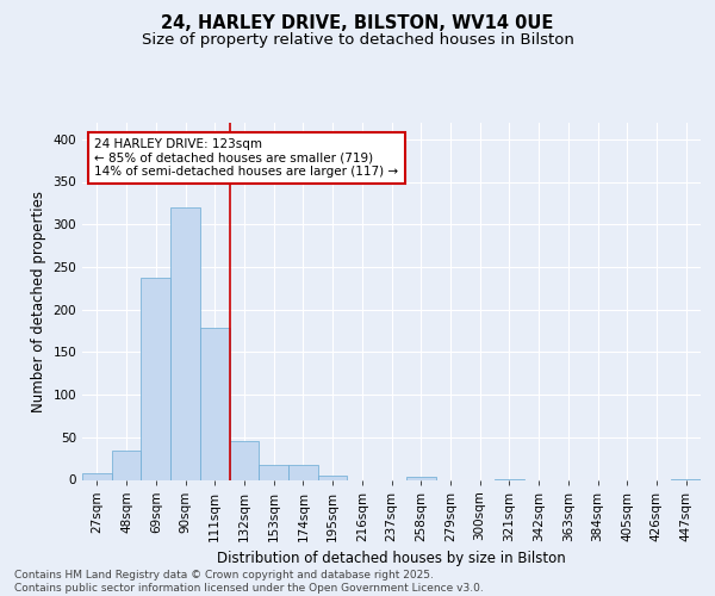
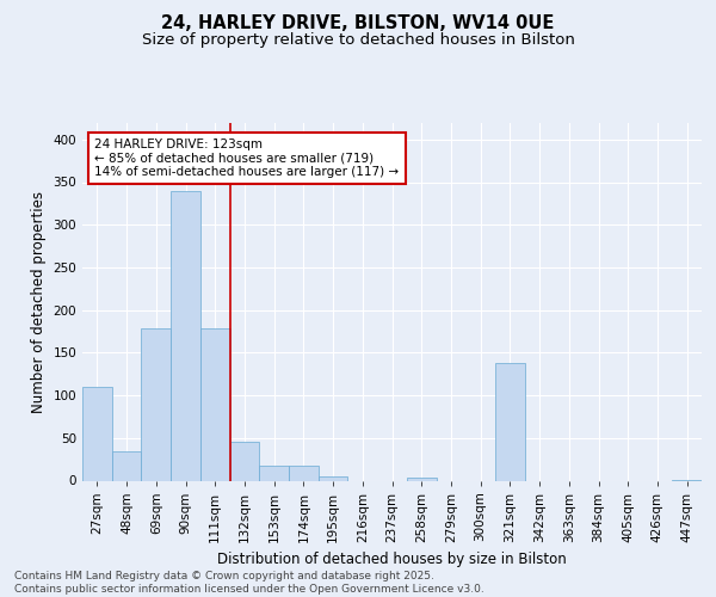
27sqm: 8 -> 110
69sqm: 238 -> 178
90sqm: 320 -> 340
321sqm: 1 -> 138
